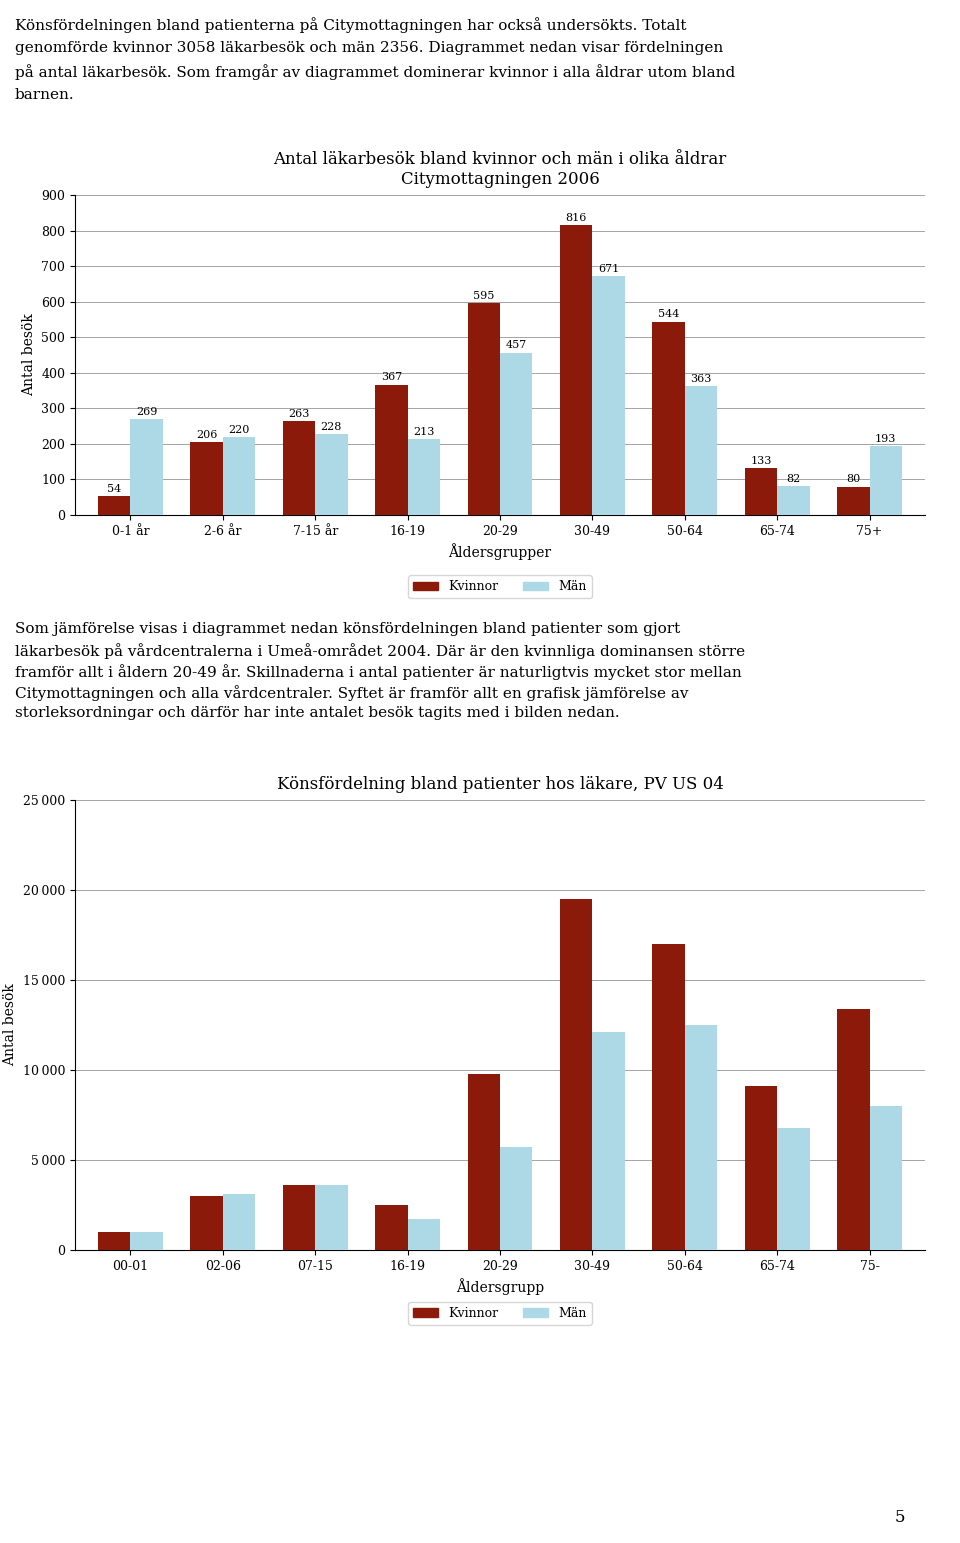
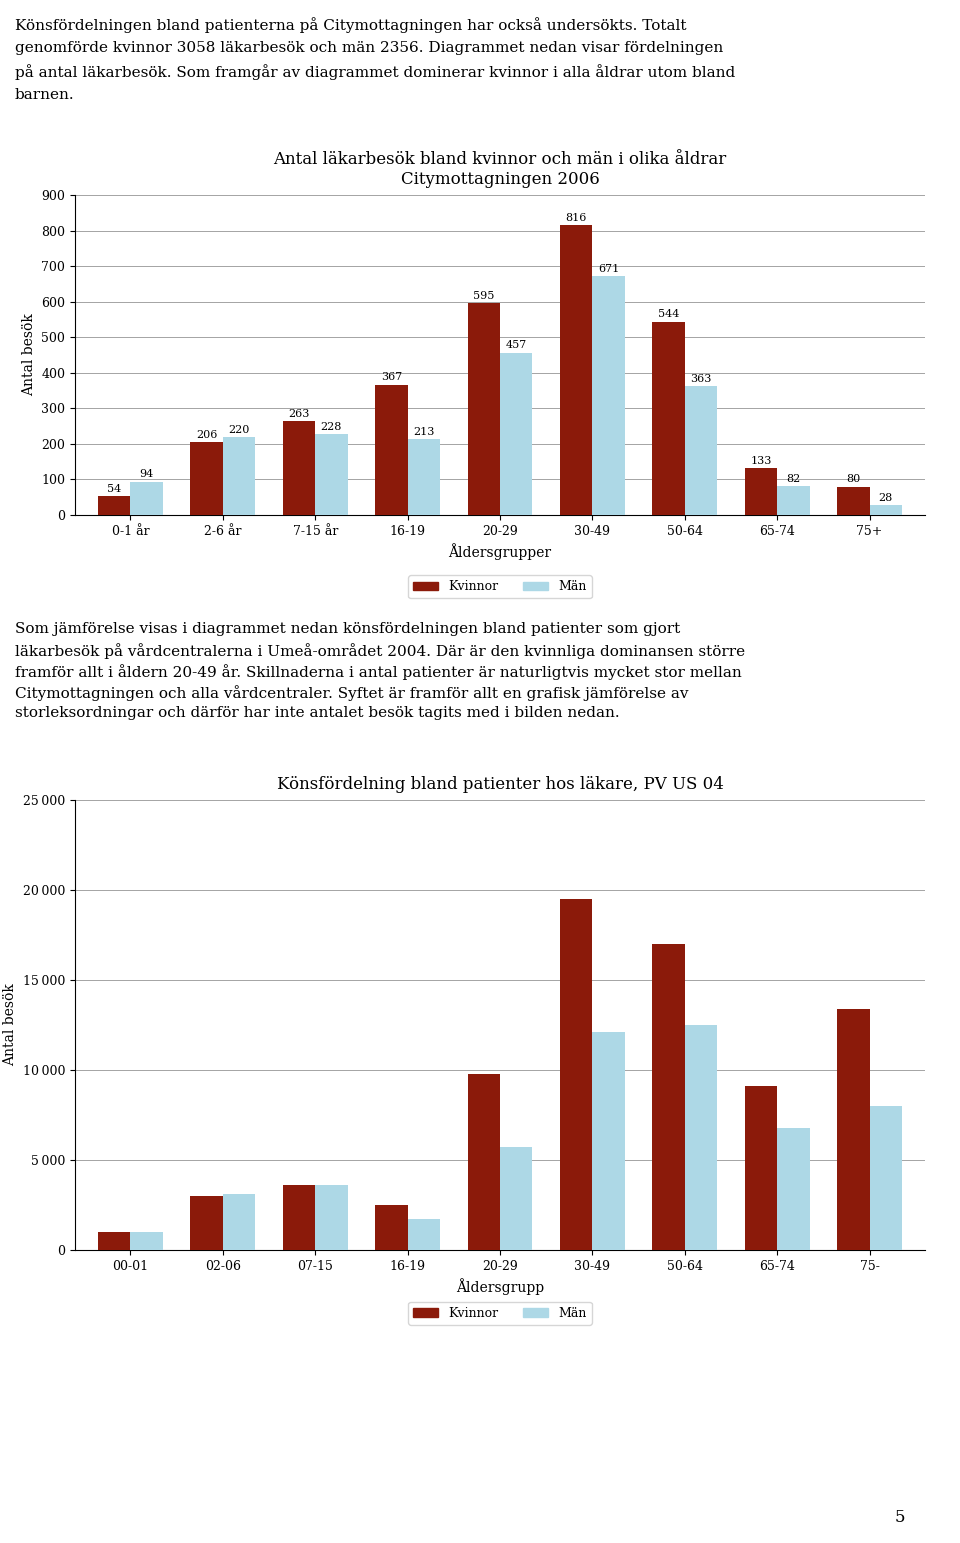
Män/0-1 år: 269 -> 94
Män/75+: 193 -> 28
